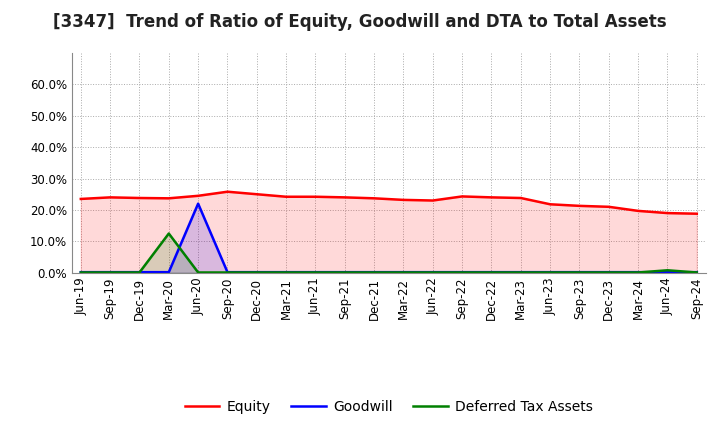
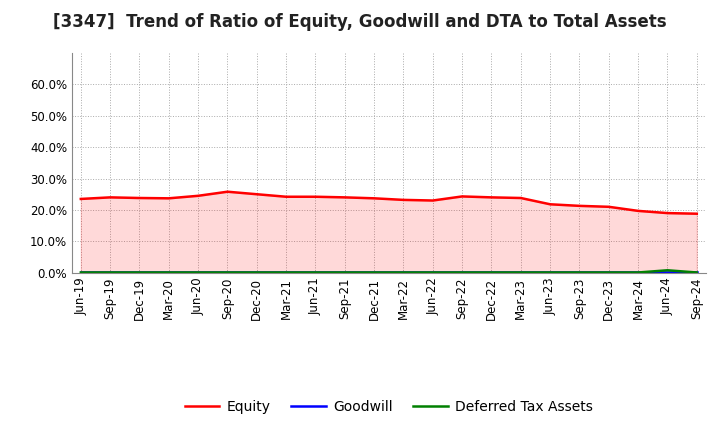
Deferred Tax Assets/Mar-20: 12.5% -> 0.1%
Goodwill/Jun-20: 22.0% -> 0.2%
